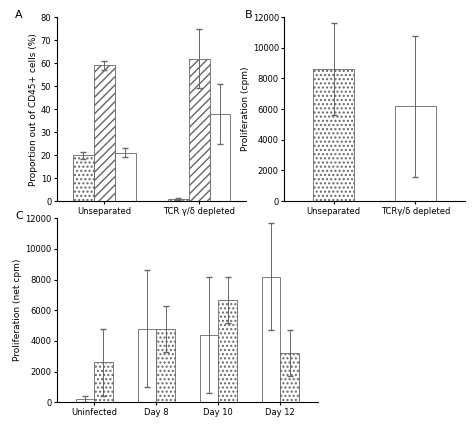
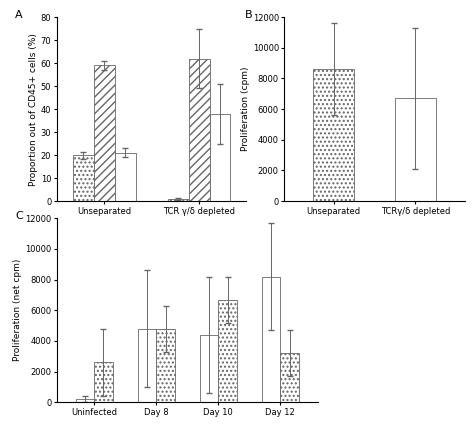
TCRγ/δ depleted: 6200 -> 6700
